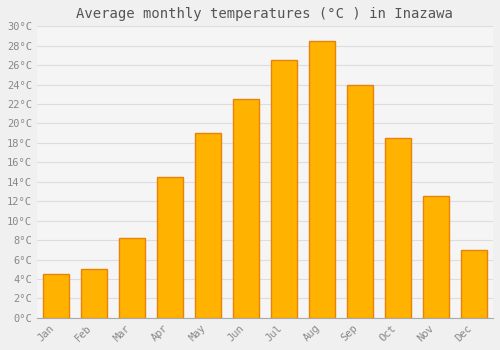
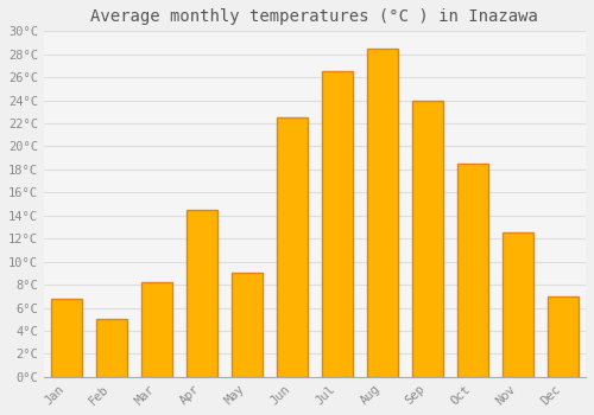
Jan: 4.5°C -> 6.8°C
May: 19.0°C -> 9.0°C
